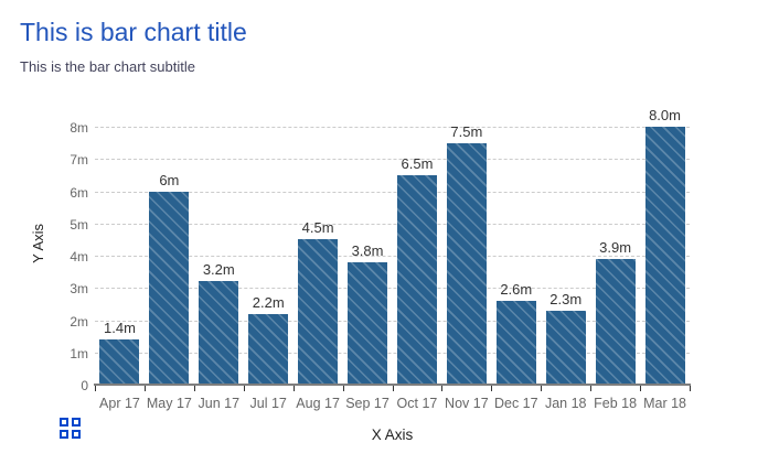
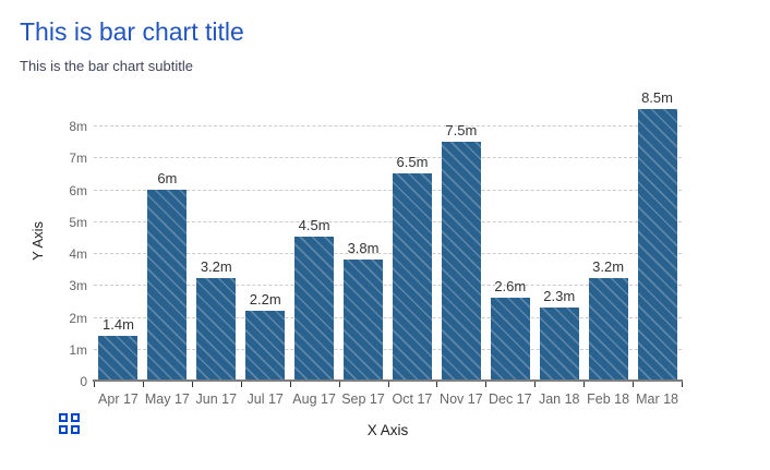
Feb 18: 3.9m -> 3.2m
Mar 18: 8.0m -> 8.5m
